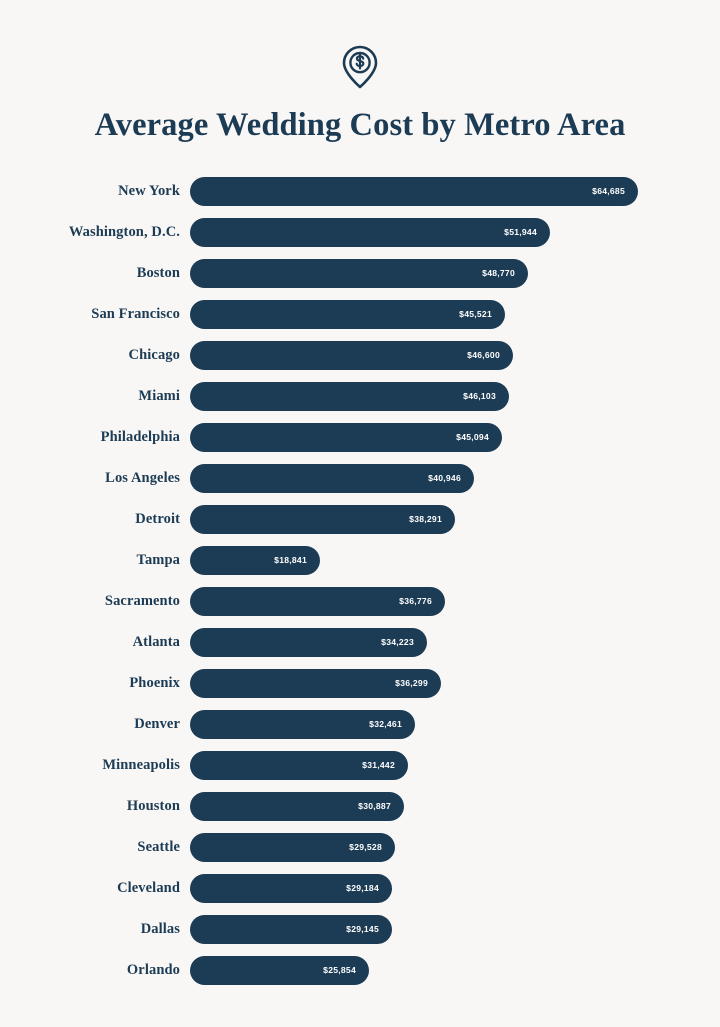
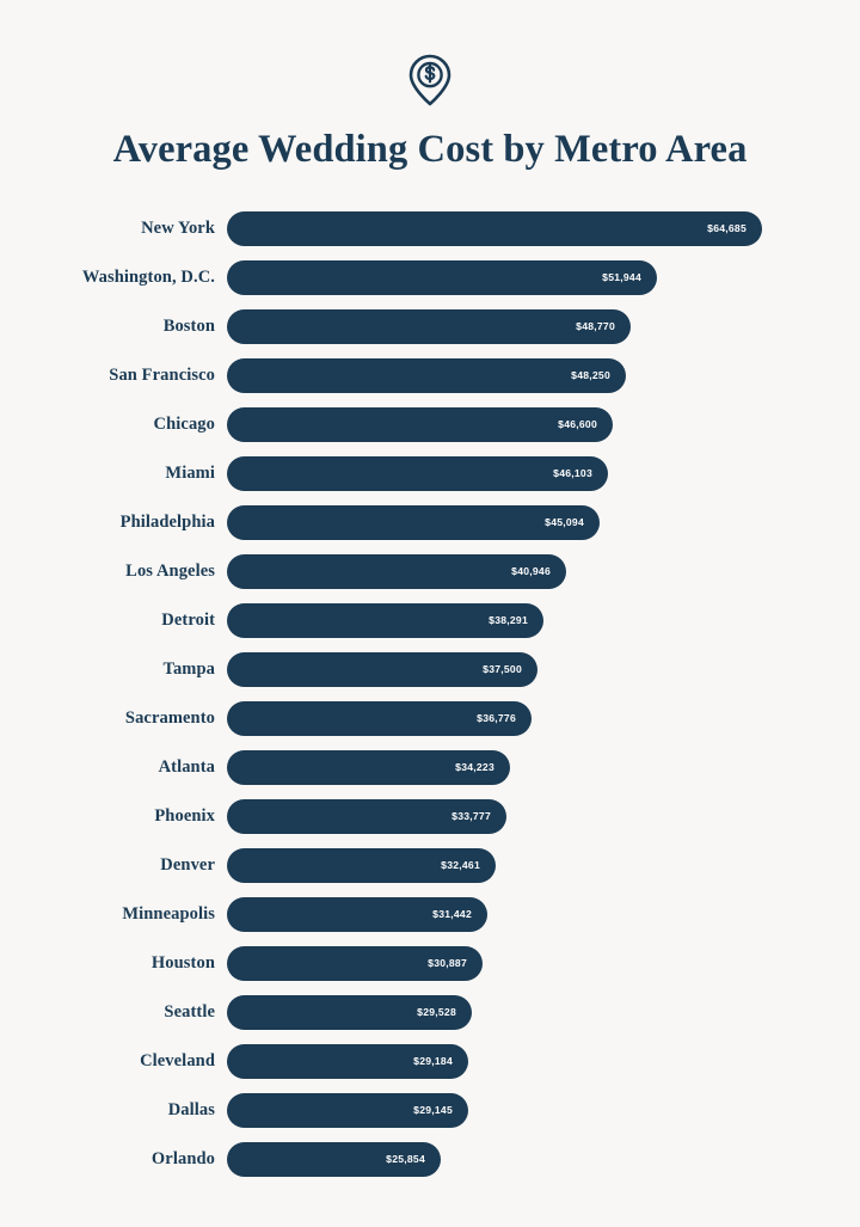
San Francisco: $45,521 -> $48,250
Tampa: $18,841 -> $37,500
Phoenix: $36,299 -> $33,777
